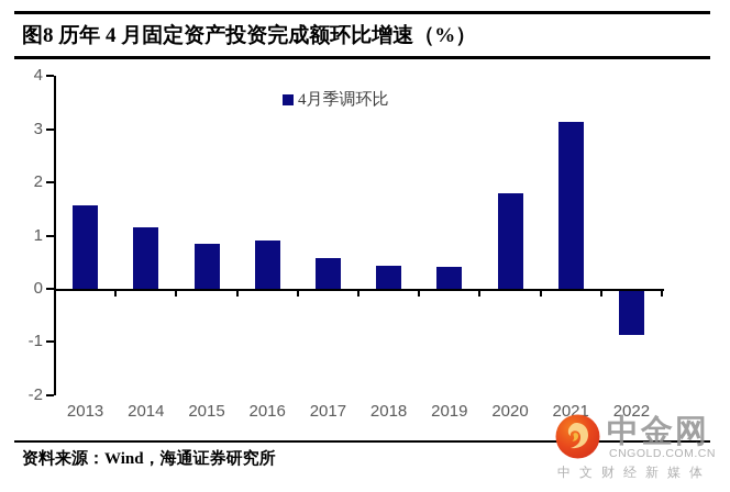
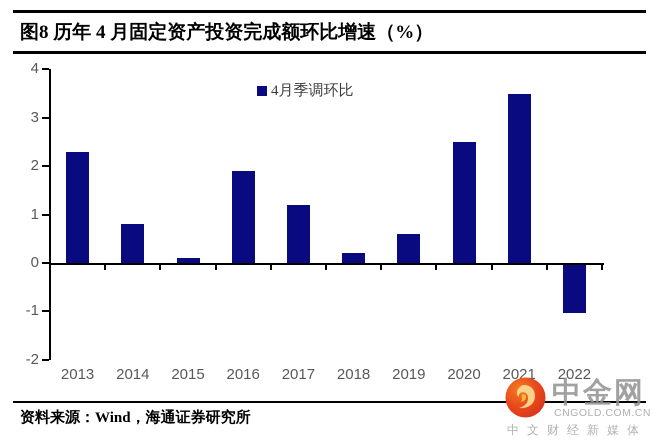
2013: 1.6 -> 2.3
2014: 1.1 -> 0.8
2015: 0.8 -> 0.1
2016: 0.9 -> 1.9
2017: 0.6 -> 1.2
2018: 0.4 -> 0.2
2019: 0.4 -> 0.6
2020: 1.8 -> 2.5
2021: 3.1 -> 3.5
2022: -0.8 -> -1.0
